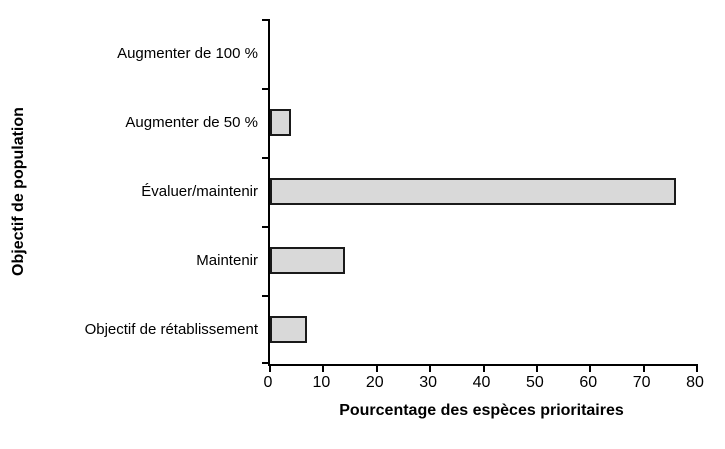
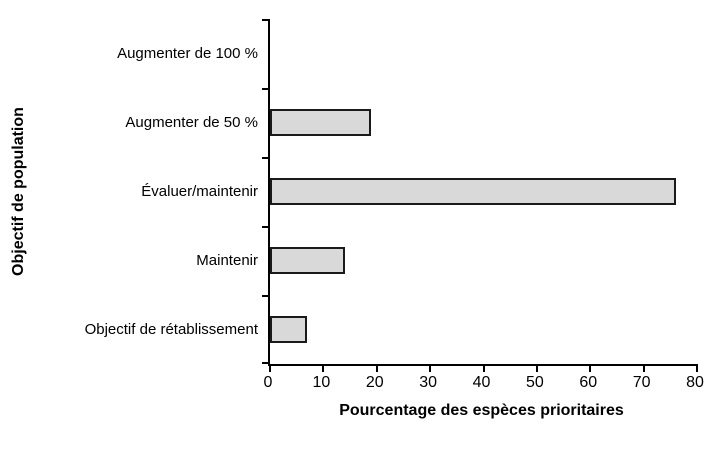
Augmenter de 50 %: 4 -> 19
